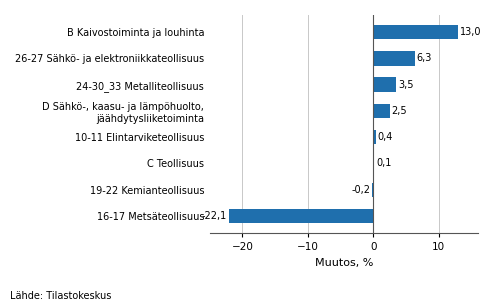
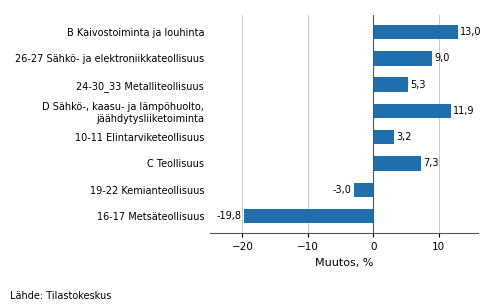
26-27 Sähkö- ja elektroniikkateollisuus: 6,3 -> 9,0
24-30_33 Metalliteollisuus: 3,5 -> 5,3
D Sähkö-, kaasu- ja lämpöhuolto, jäähdytysliiketoiminta: 2,5 -> 11,9
10-11 Elintarviketeollisuus: 0,4 -> 3,2
C Teollisuus: 0,1 -> 7,3
19-22 Kemianteollisuus: -0,2 -> -3,0
16-17 Metsäteollisuus: -22,1 -> -19,8
